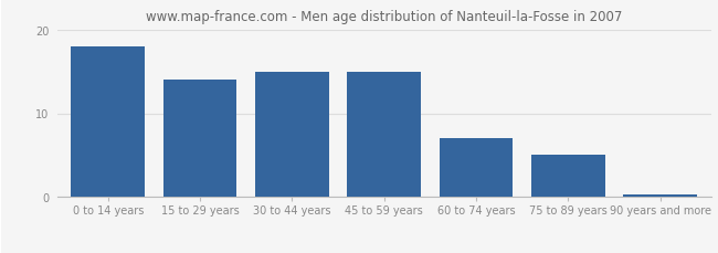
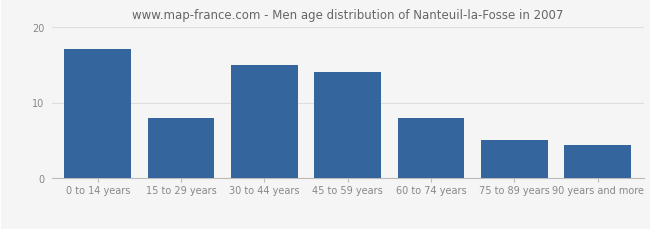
0 to 14 years: 18.0 -> 17.0
15 to 29 years: 14.0 -> 8.0
45 to 59 years: 15.0 -> 14.0
60 to 74 years: 7.0 -> 8.0
90 years and more: 0.3 -> 4.4
